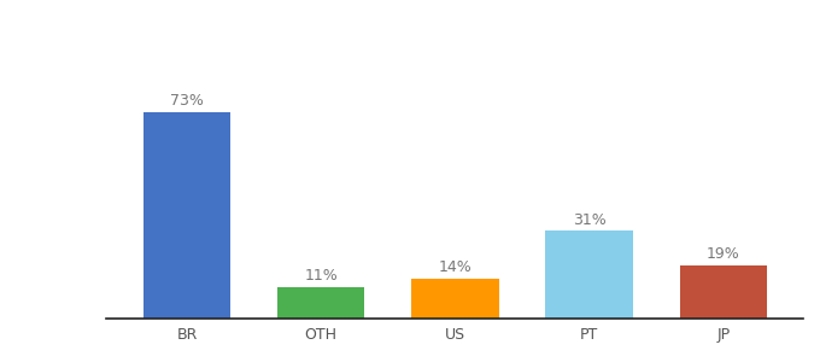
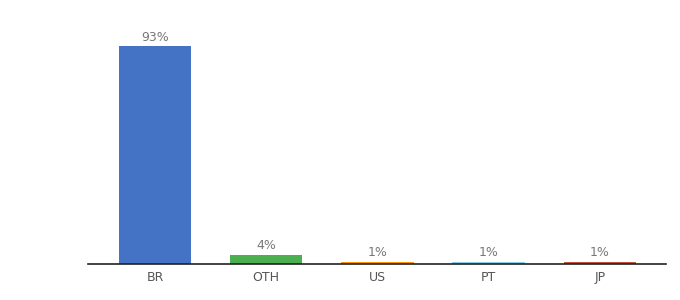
BR: 73% -> 93%
OTH: 11% -> 4%
US: 14% -> 1%
PT: 31% -> 1%
JP: 19% -> 1%
